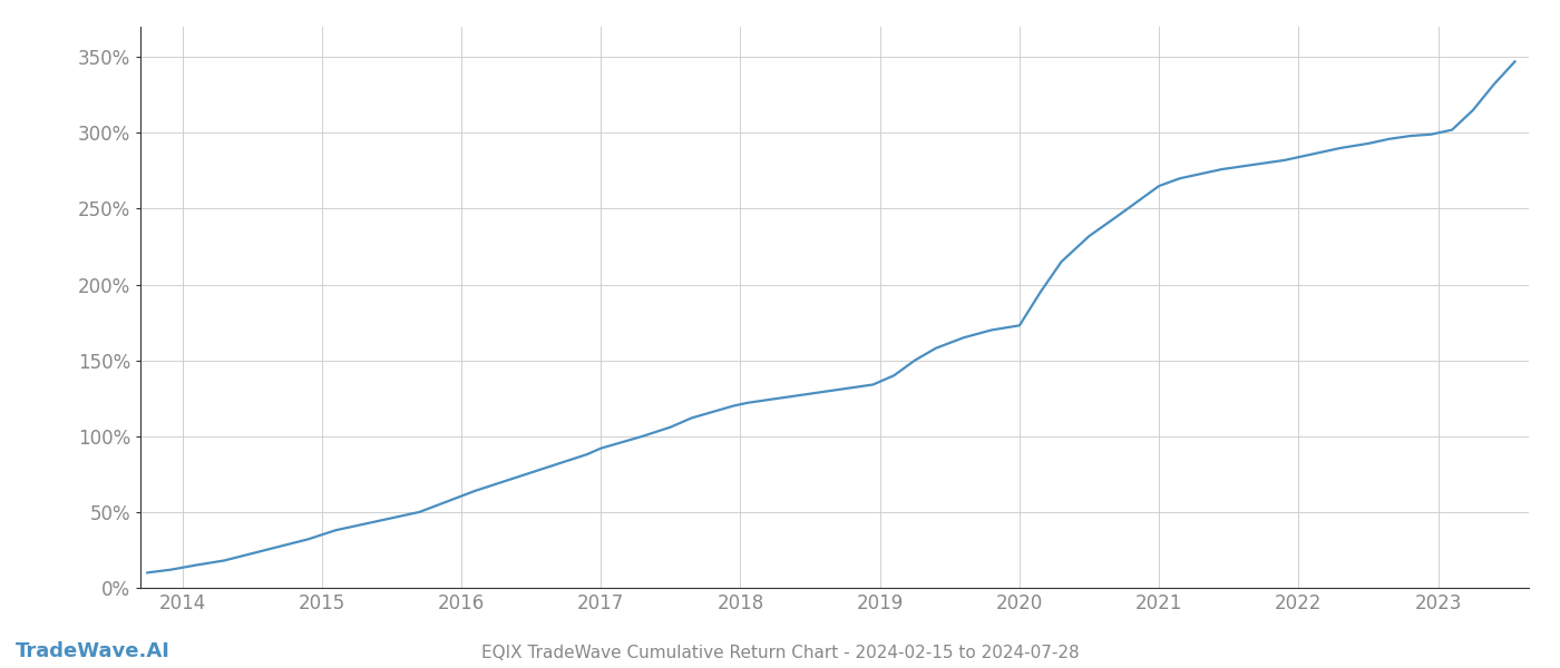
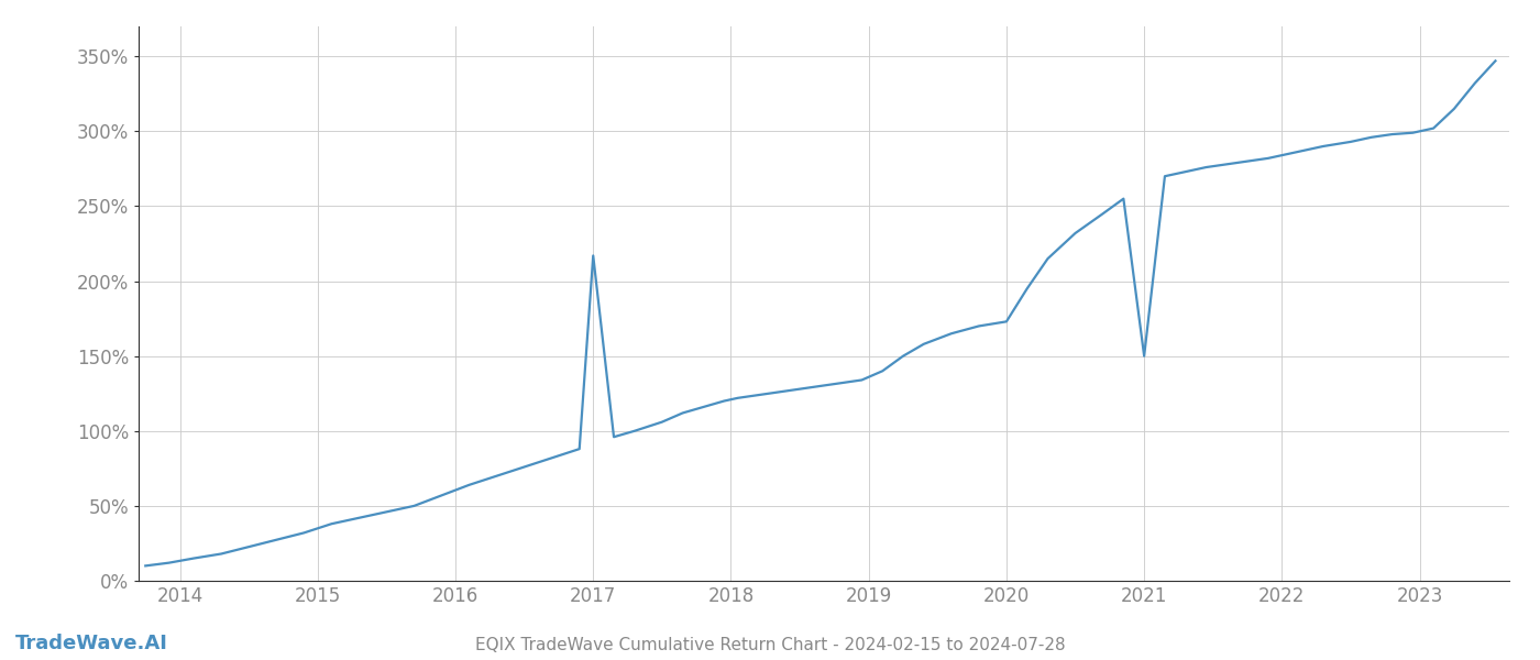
2017: 92% -> 217%
2021: 265% -> 150%
